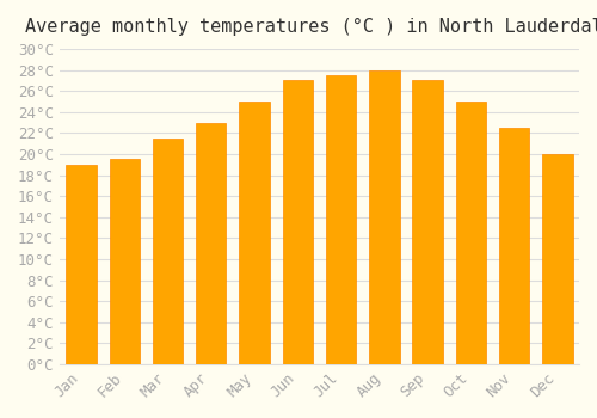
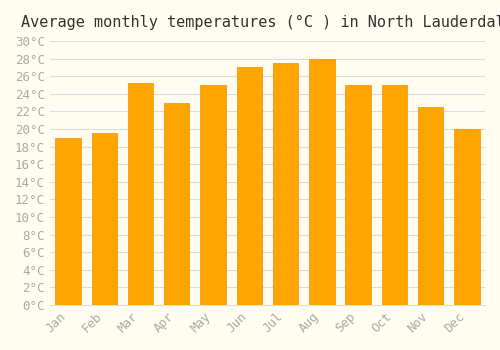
Mar: 21.5°C -> 25.2°C
Sep: 27.0°C -> 25.0°C
